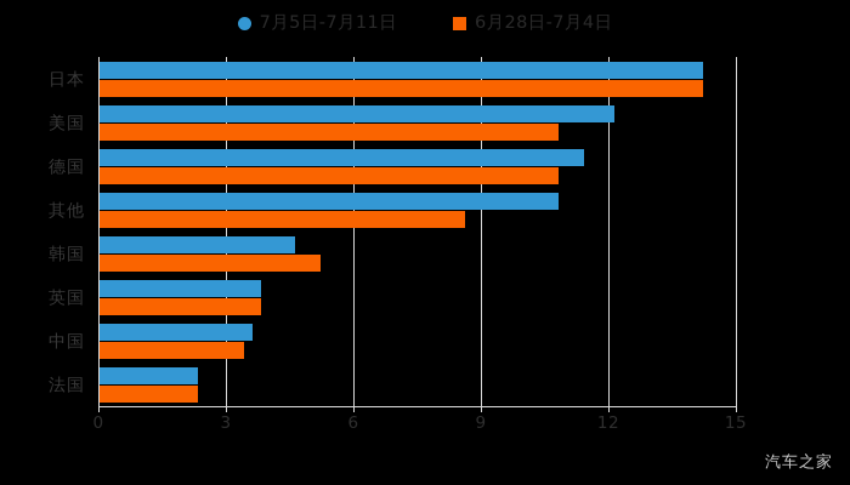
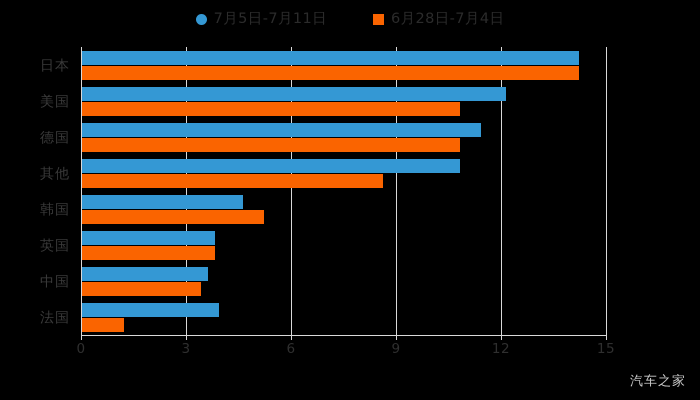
7月5日-7月11日/法国: 2.3 -> 3.9
6月28日-7月4日/法国: 2.3 -> 1.2
